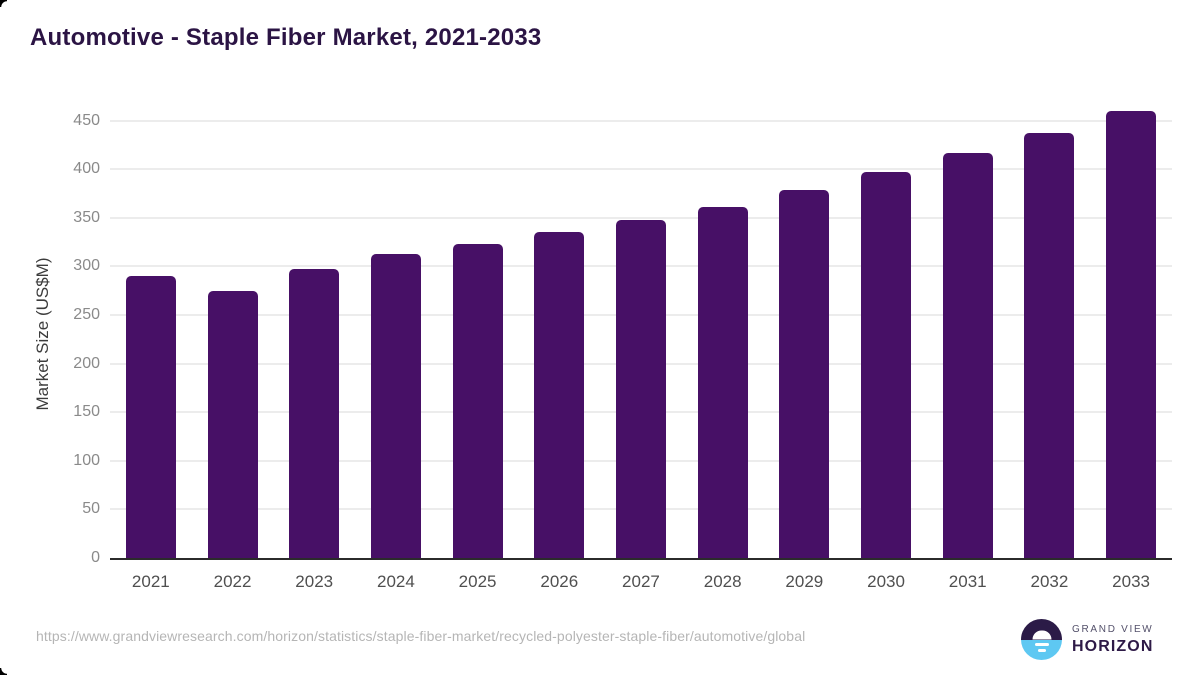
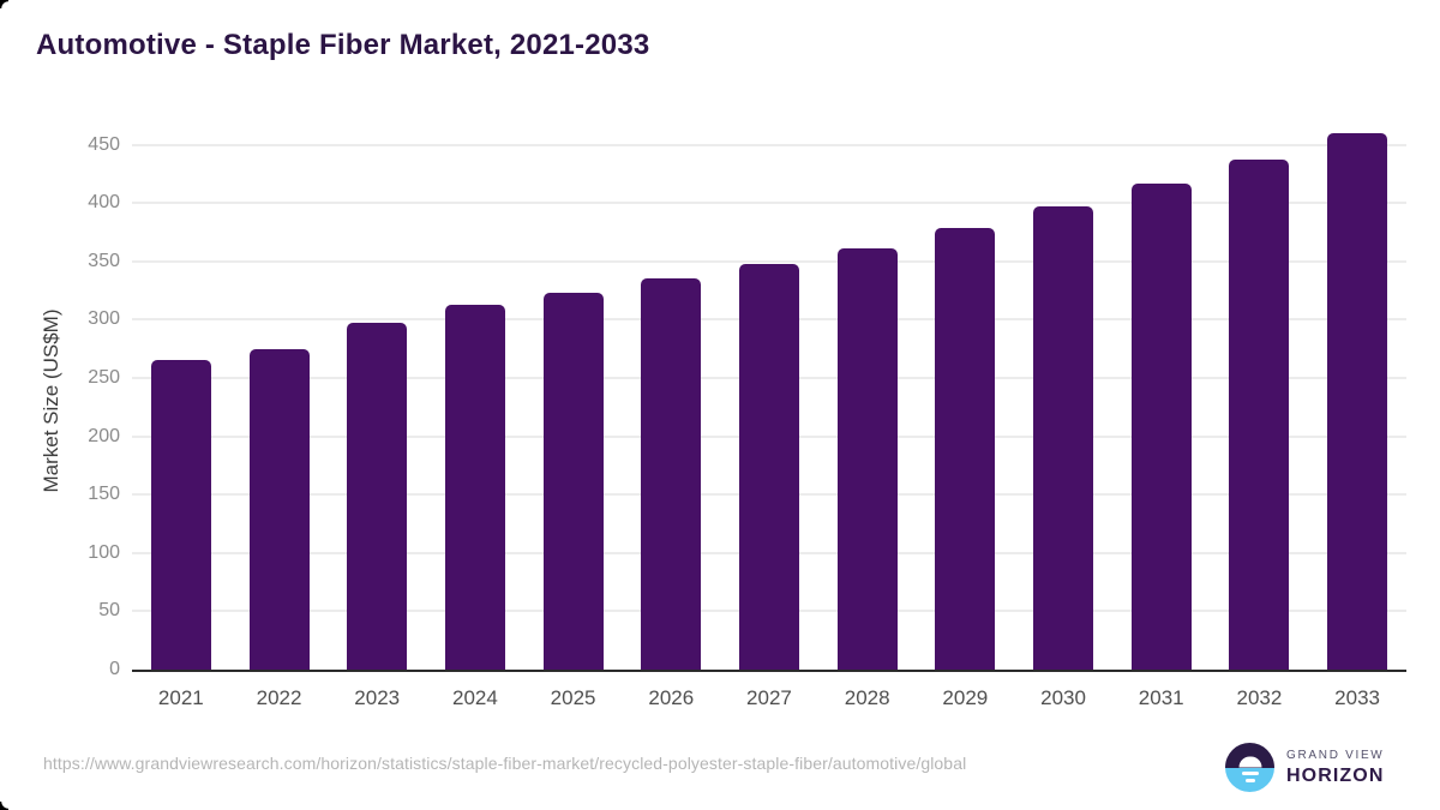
2021: 290 -> 260
